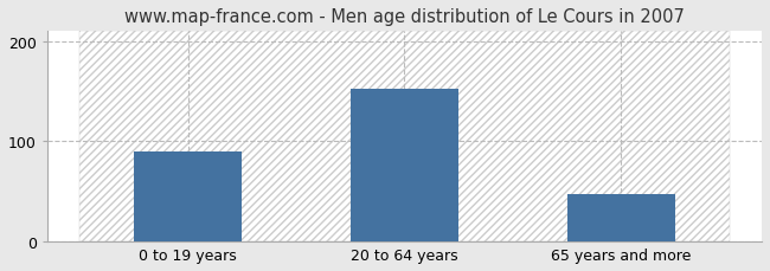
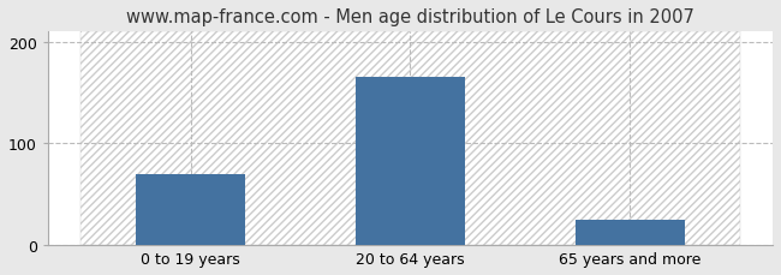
0 to 19 years: 90 -> 70
20 to 64 years: 152 -> 165
65 years and more: 48 -> 25
